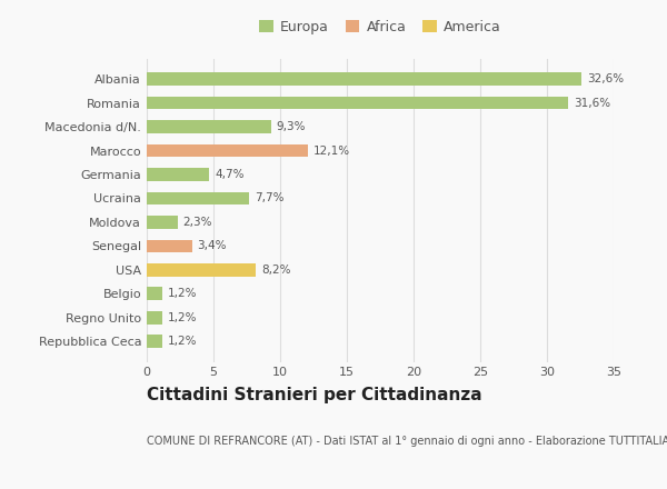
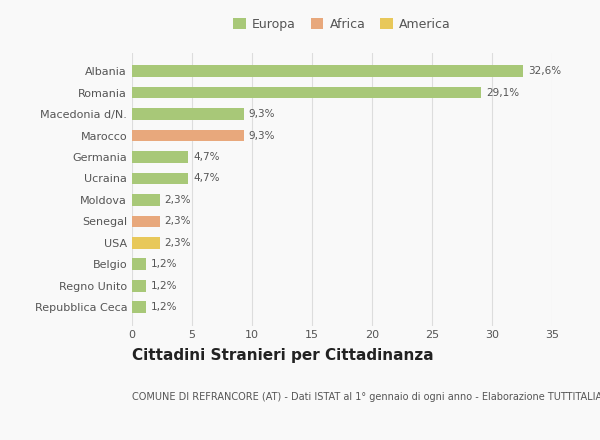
Romania: 31,6% -> 29,1%
Marocco: 12,1% -> 9,3%
Ucraina: 7,7% -> 4,7%
Senegal: 3,4% -> 2,3%
USA: 8,2% -> 2,3%
